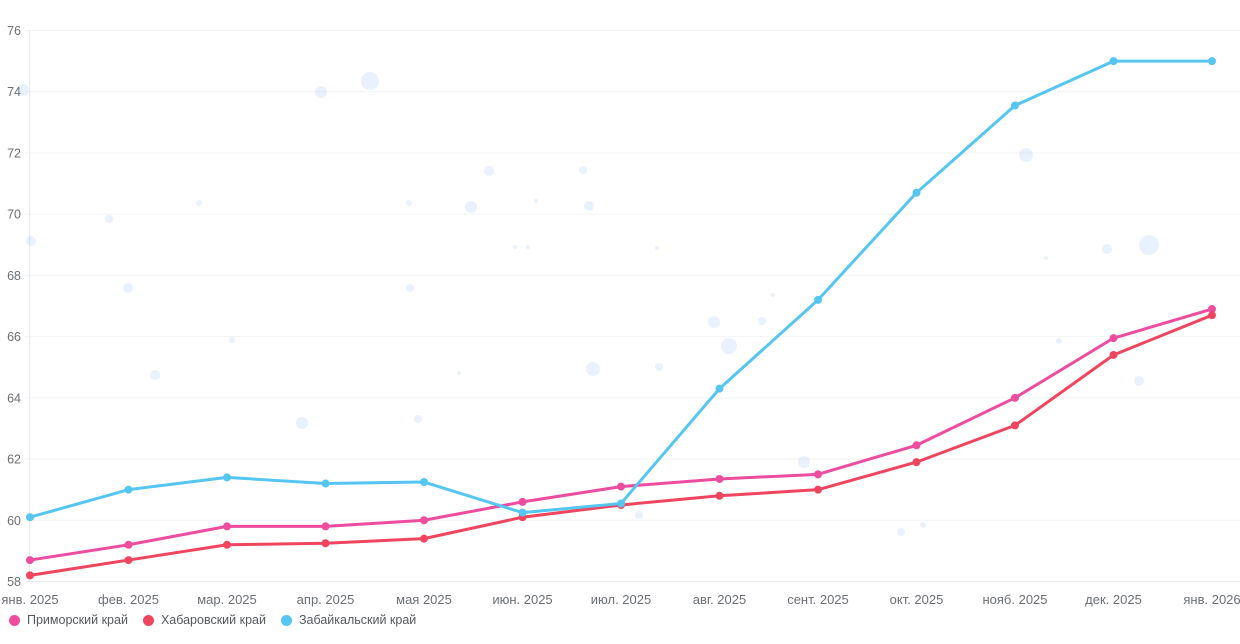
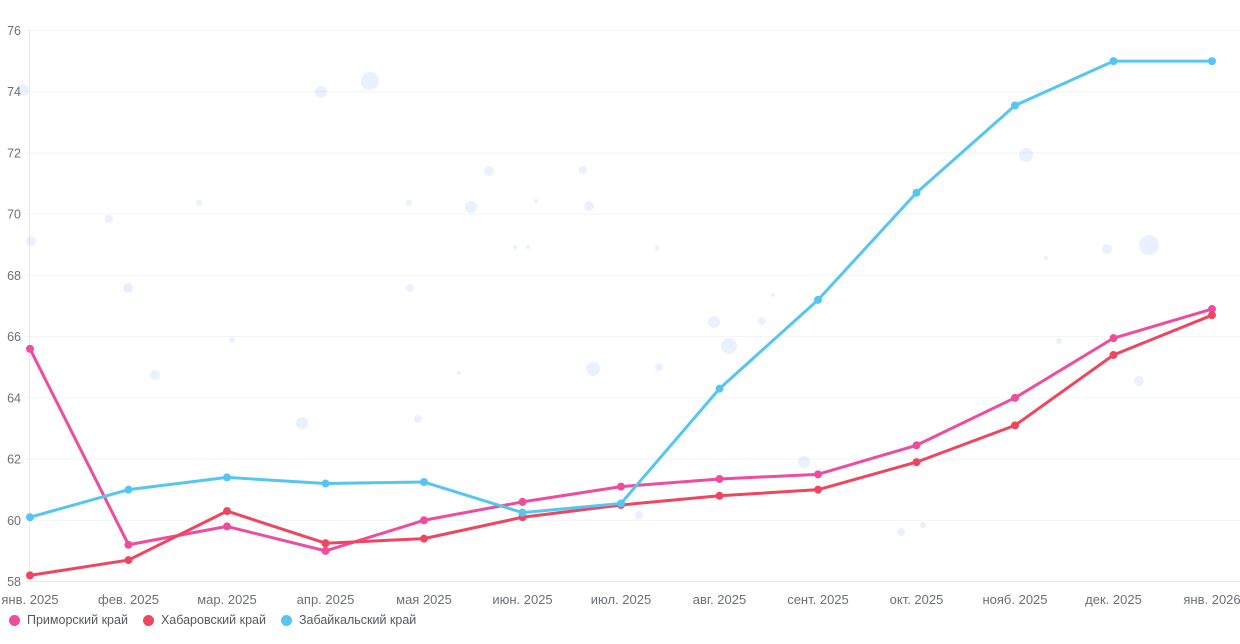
Приморский край/янв. 2025: 58.7 -> 65.6
Хабаровский край/мар. 2025: 59.2 -> 60.3
Приморский край/апр. 2025: 59.8 -> 59.0
